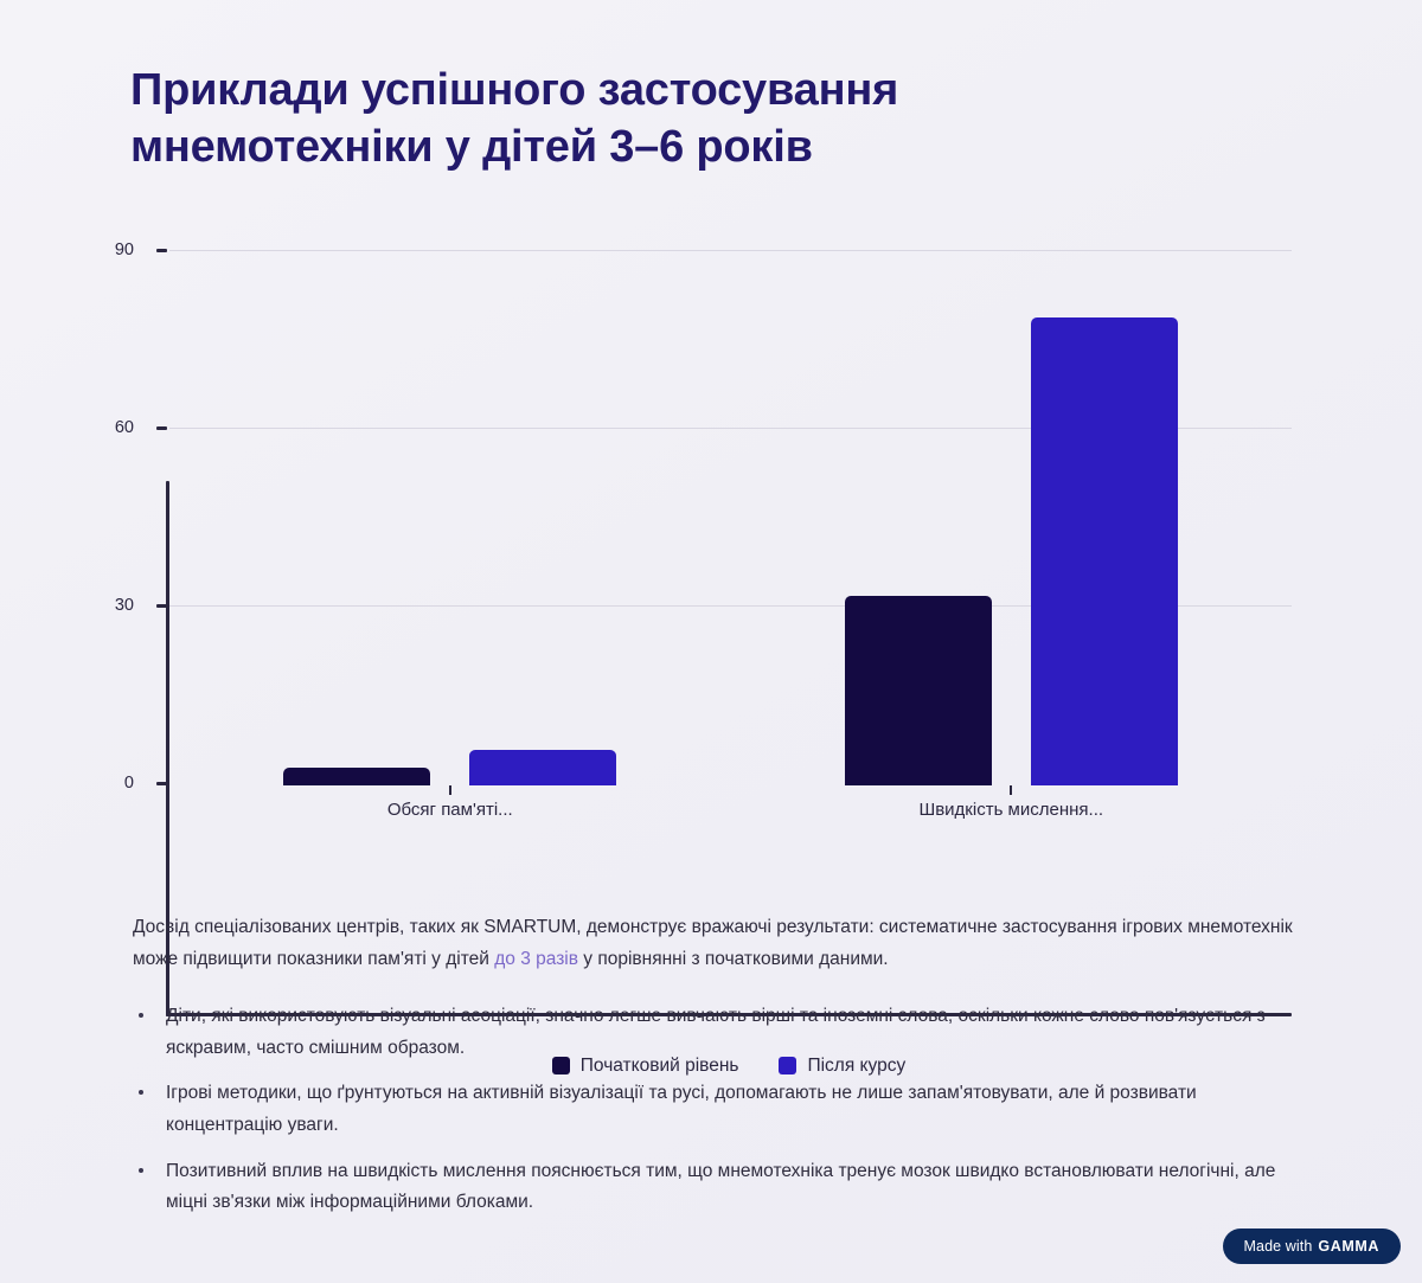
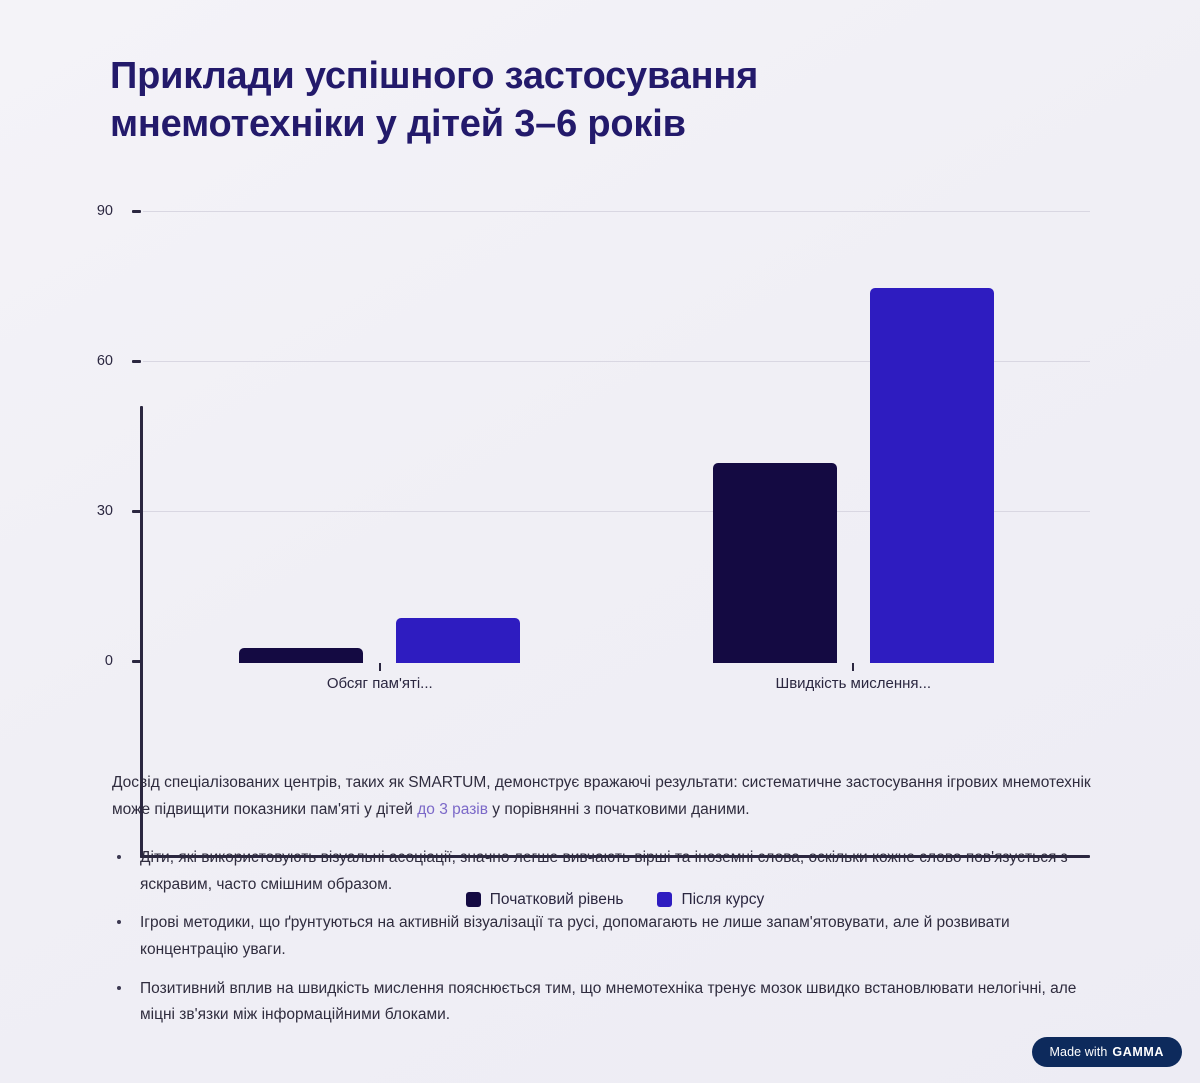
Після курсу/Обсяг пам'яті...: 6 -> 9
Початковий рівень/Швидкість мислення...: 32 -> 40
Після курсу/Швидкість мислення...: 79 -> 75
